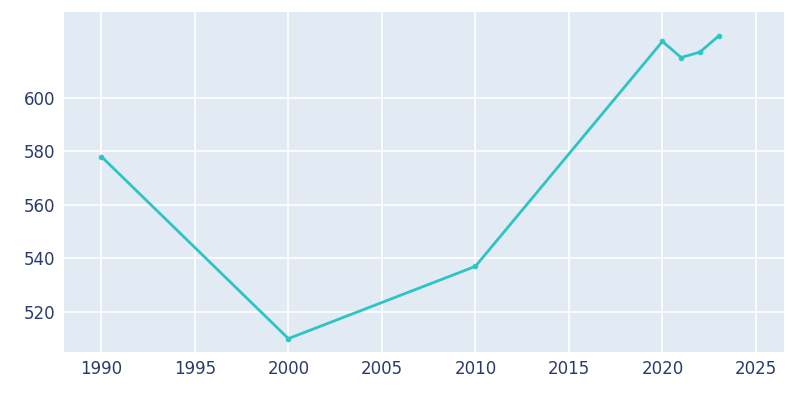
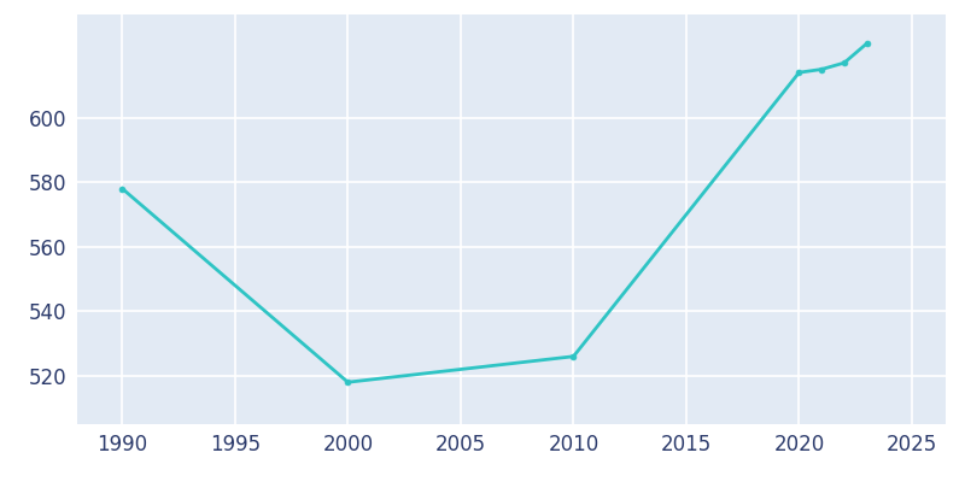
2000: 510 -> 518
2010: 537 -> 526
2020: 621 -> 614
